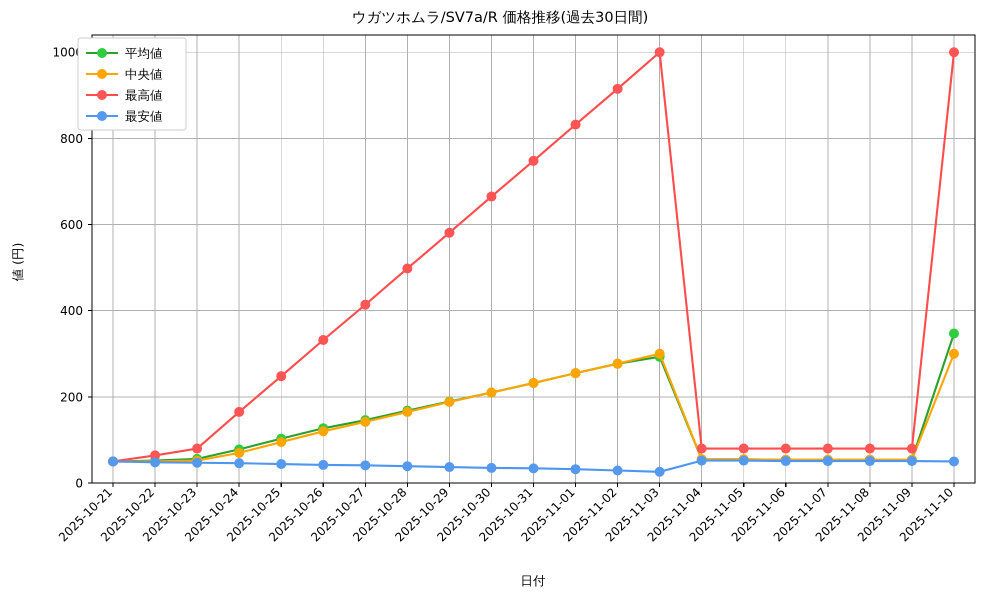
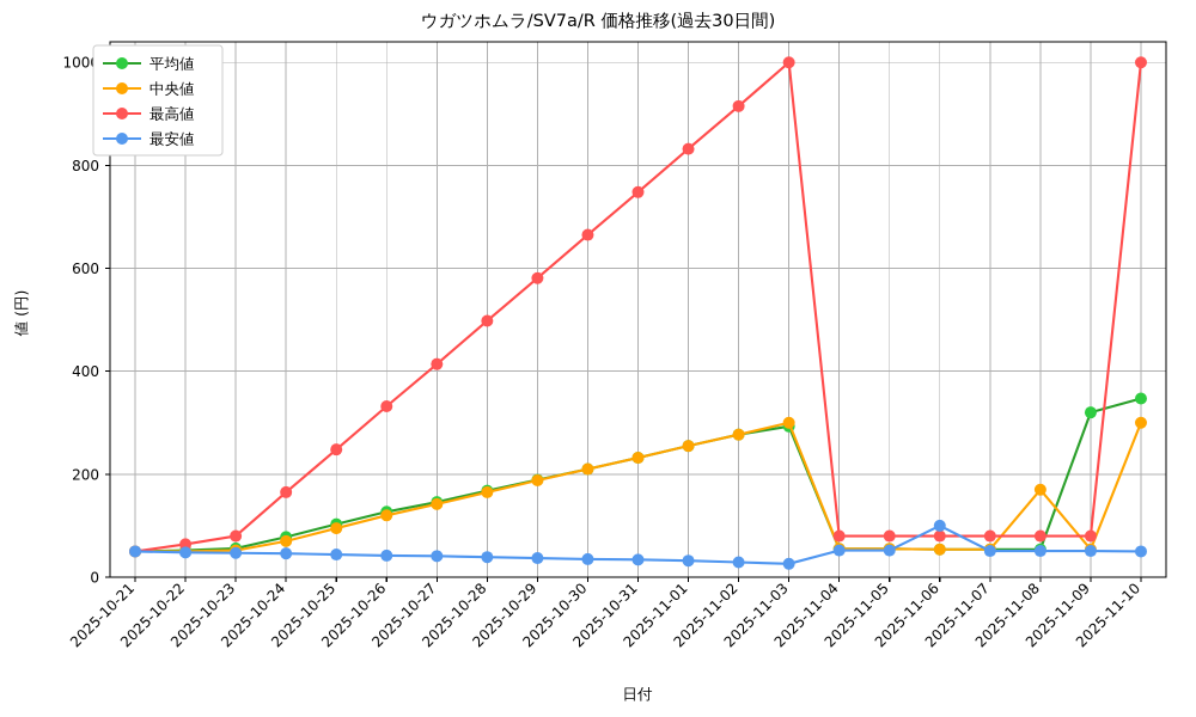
最安値/2025-11-06: 50 -> 100
中央値/2025-11-08: 50 -> 170
平均値/2025-11-09: 50 -> 320
